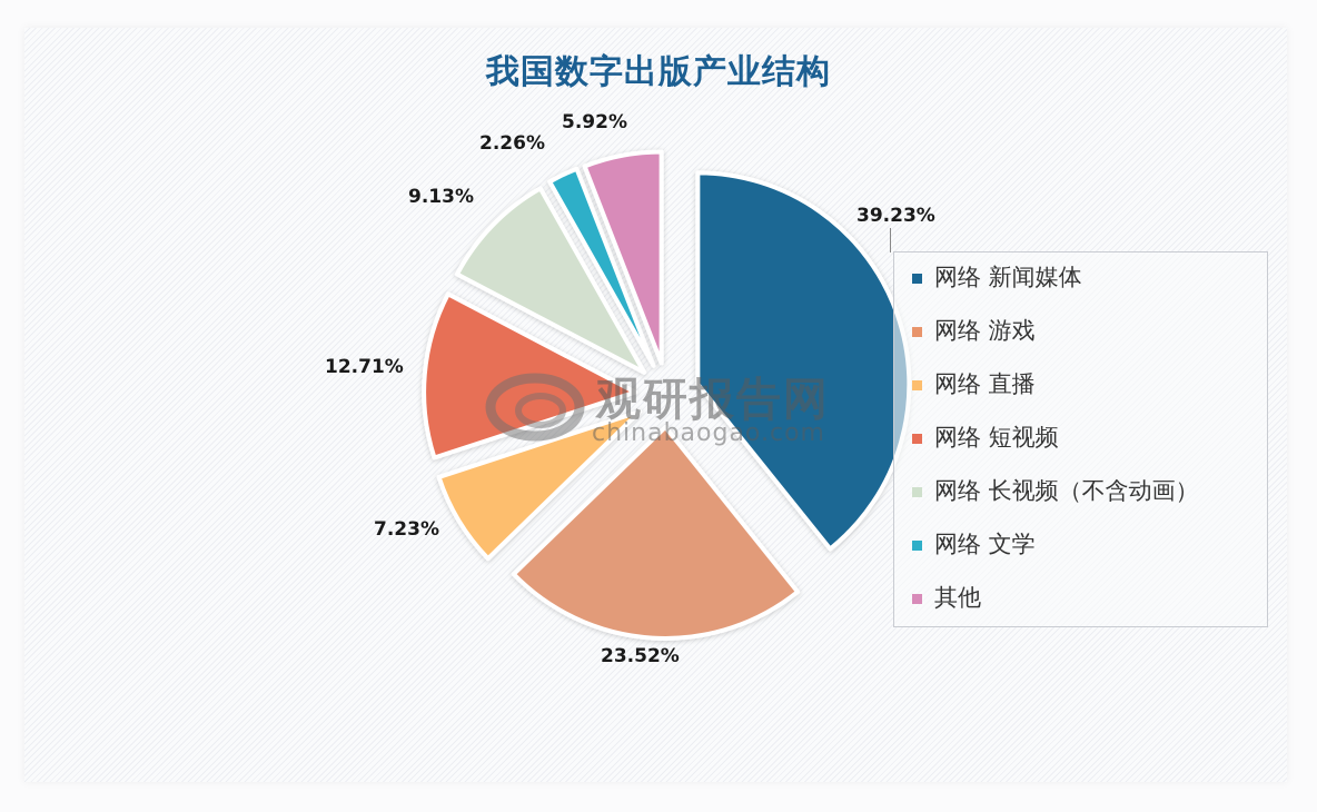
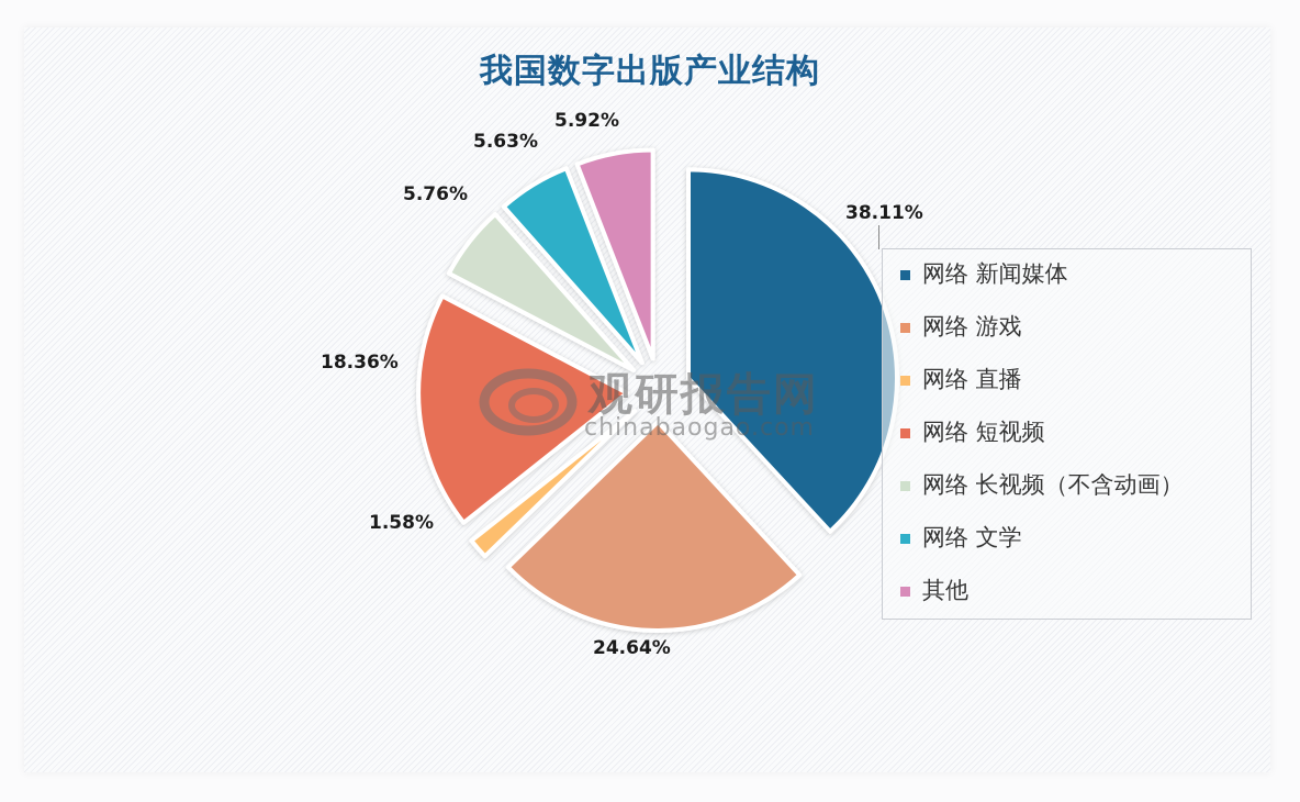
网络新闻媒体: 39.23% -> 38.11%
网络游戏: 23.52% -> 24.64%
网络直播: 7.23% -> 1.58%
网络短视频: 12.71% -> 18.36%
网络长视频（不含动画）: 9.13% -> 5.76%
网络文学: 2.26% -> 5.63%
